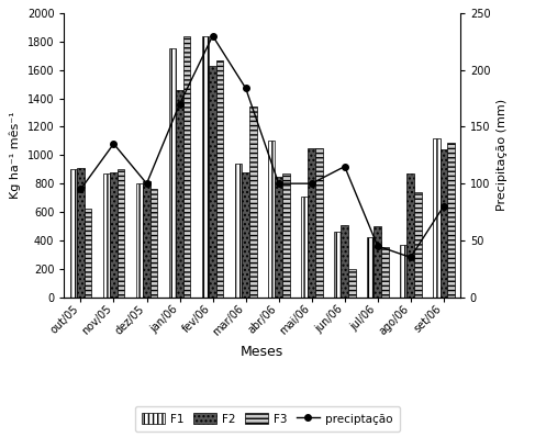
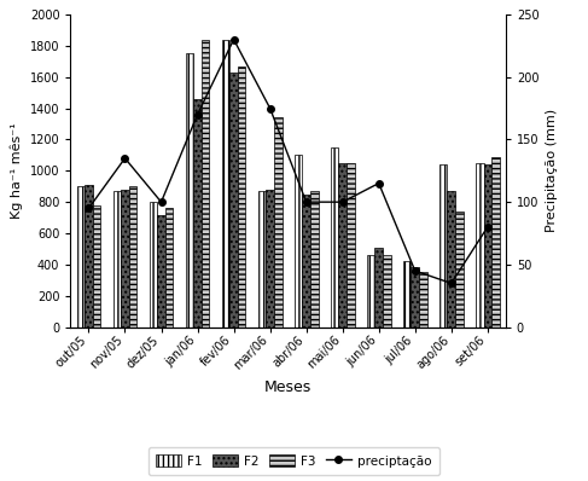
F3/out/05: 620 -> 780
F2/dez/05: 820 -> 720
F1/mar/06: 940 -> 870
preciptação/mar/06: 184 -> 175
F1/mai/06: 710 -> 1150
F3/jun/06: 200 -> 460
F2/jul/06: 500 -> 380
F1/ago/06: 370 -> 1040
F1/set/06: 1120 -> 1050
